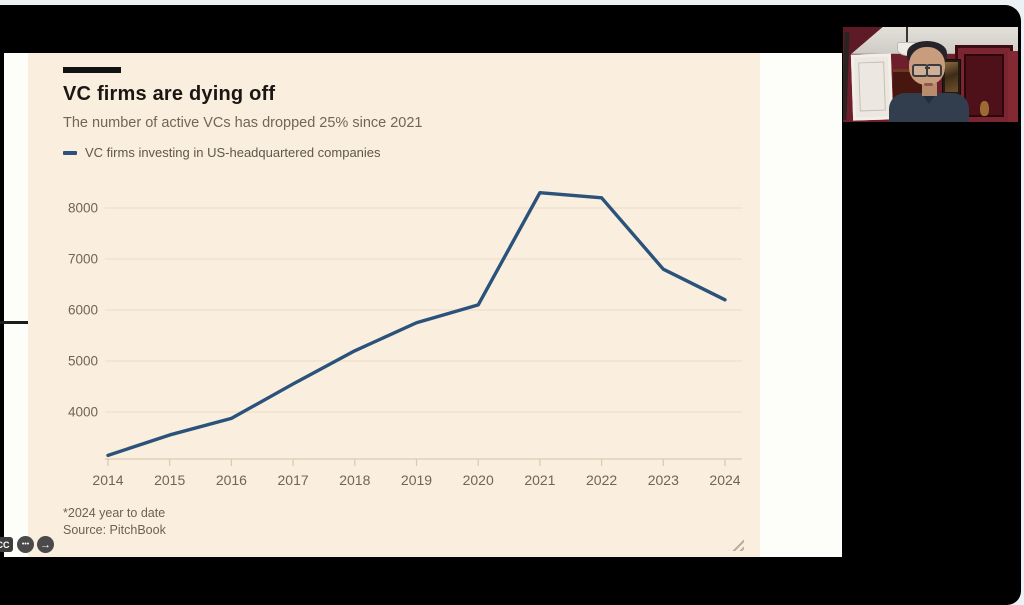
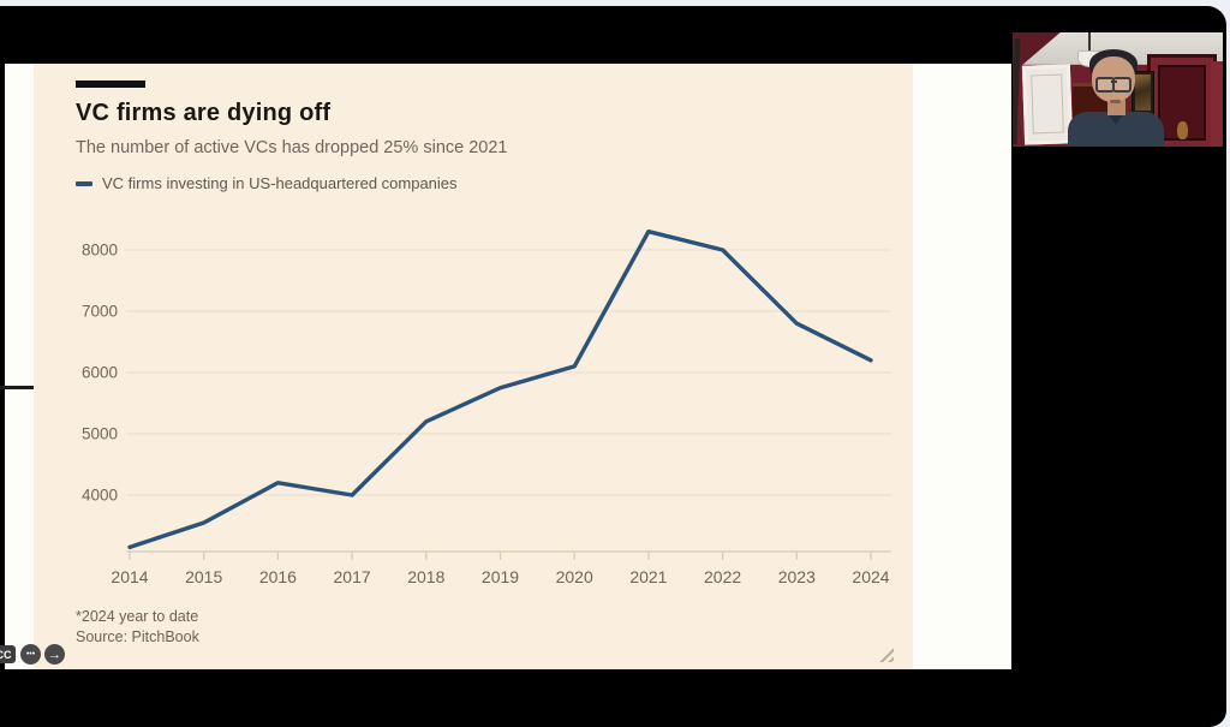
2016: 3900 -> 4200
2017: 4600 -> 4000
2022: 8200 -> 8000
